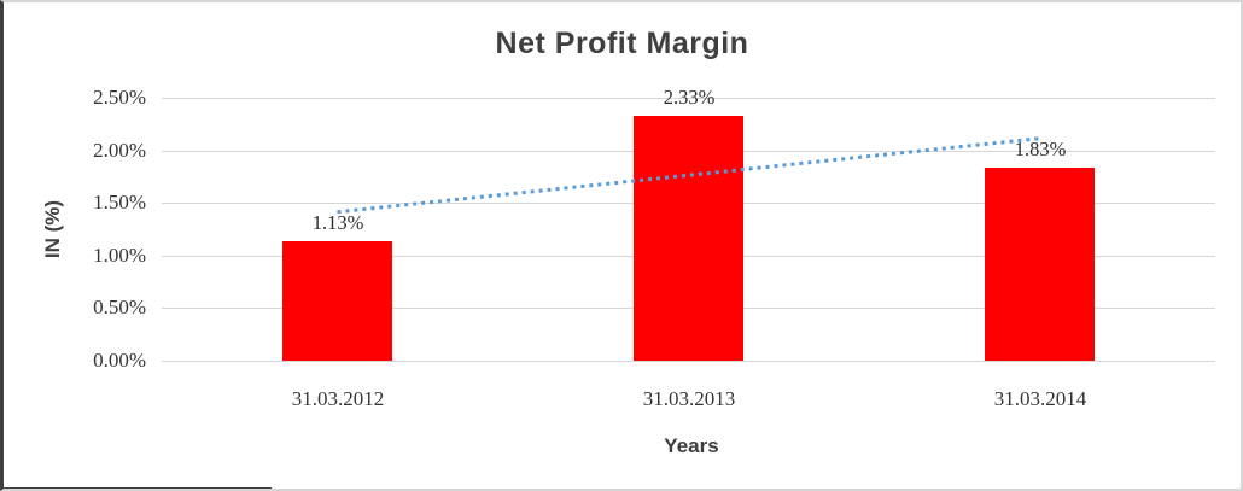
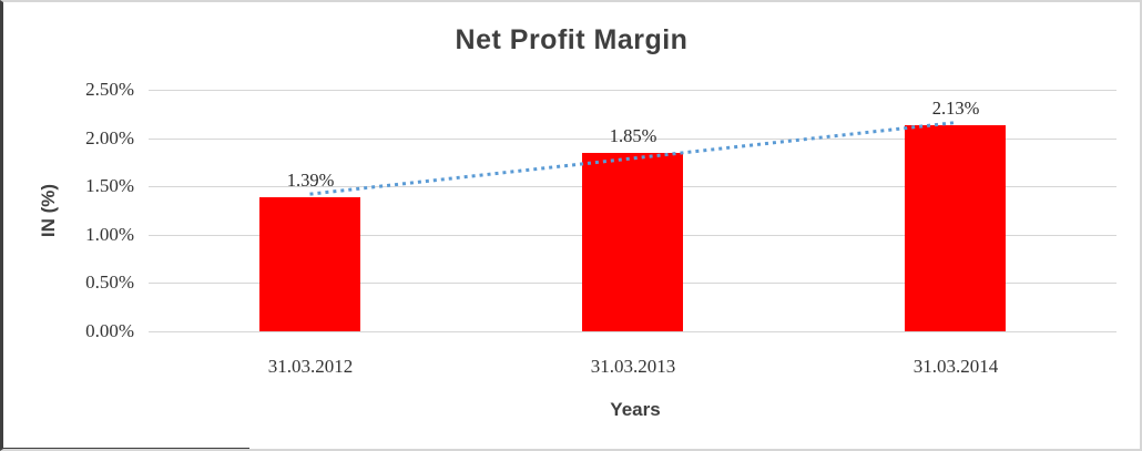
31.03.2012: 1.13% -> 1.39%
31.03.2013: 2.33% -> 1.85%
31.03.2014: 1.83% -> 2.13%
